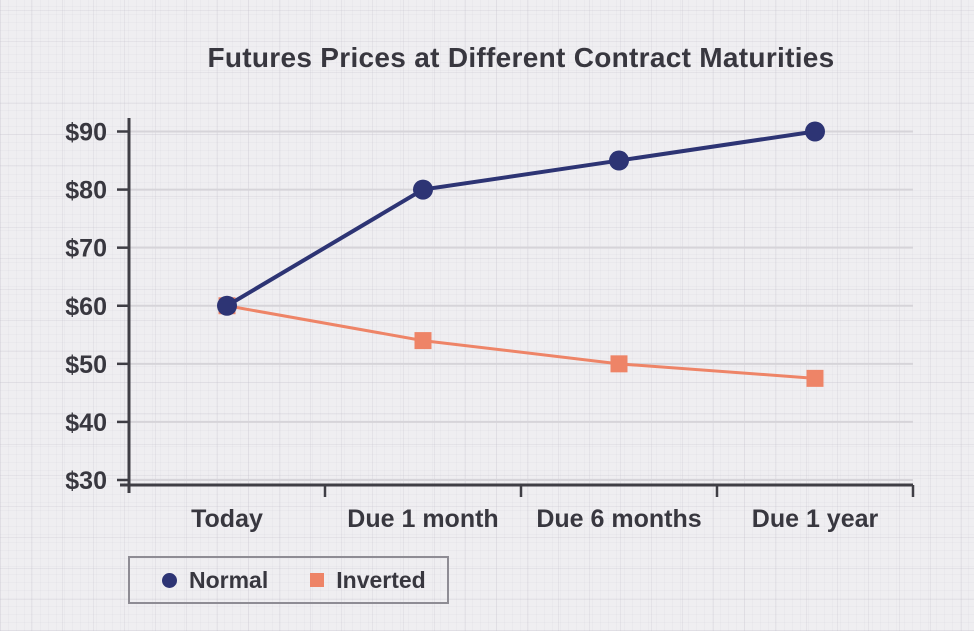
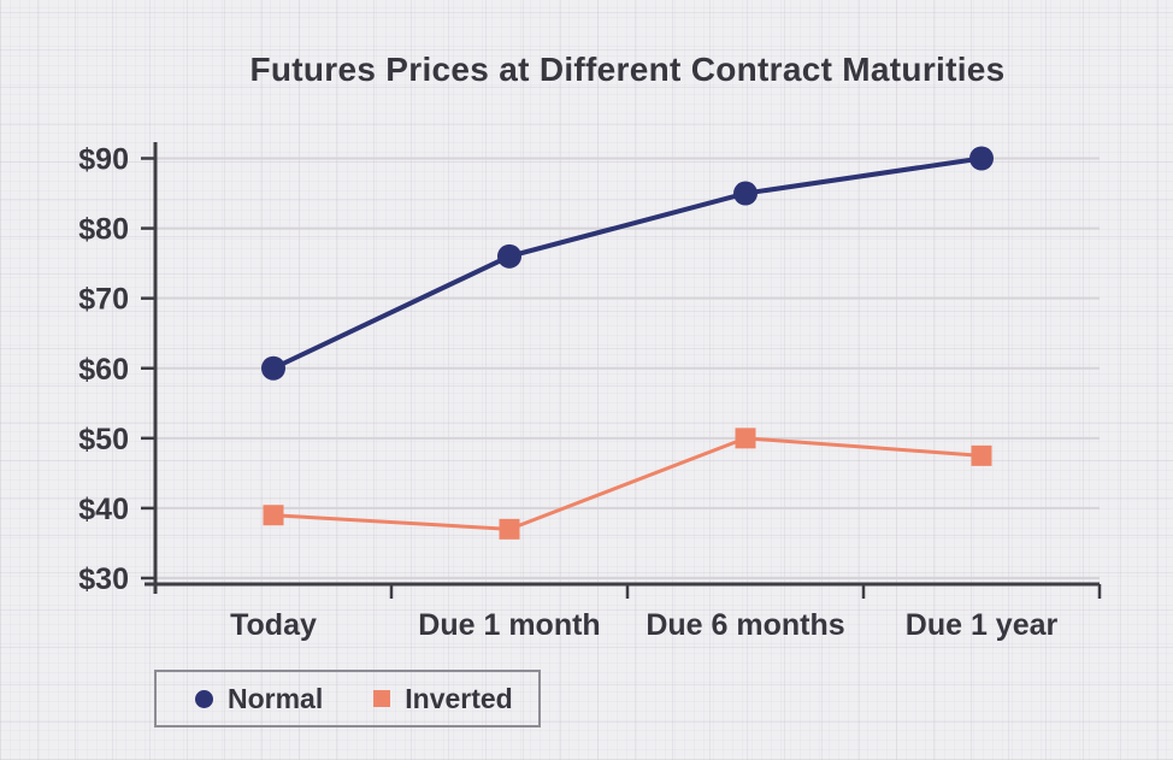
Inverted/Today: $60 -> $39
Normal/Due 1 month: $80 -> $76
Inverted/Due 1 month: $54 -> $37
